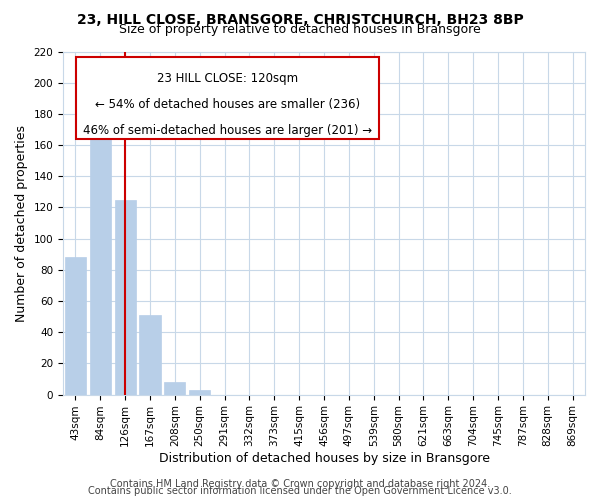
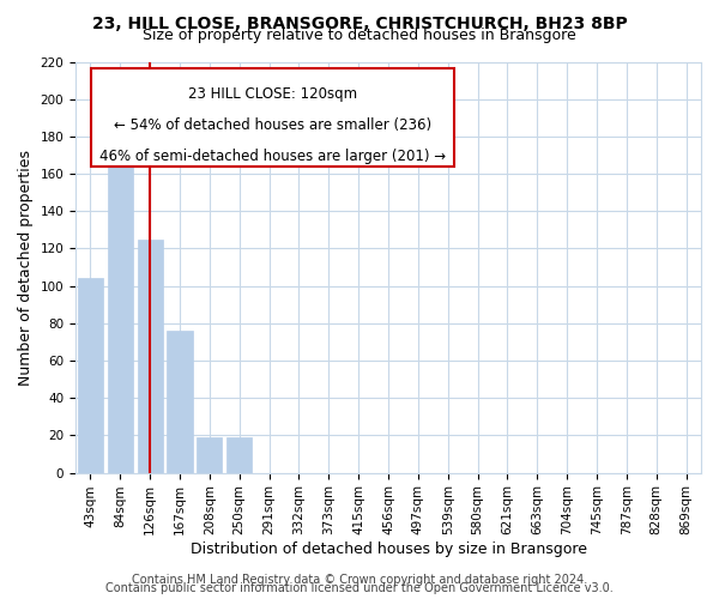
43sqm: 88 -> 104
167sqm: 51 -> 76
208sqm: 8 -> 19
250sqm: 3 -> 19
